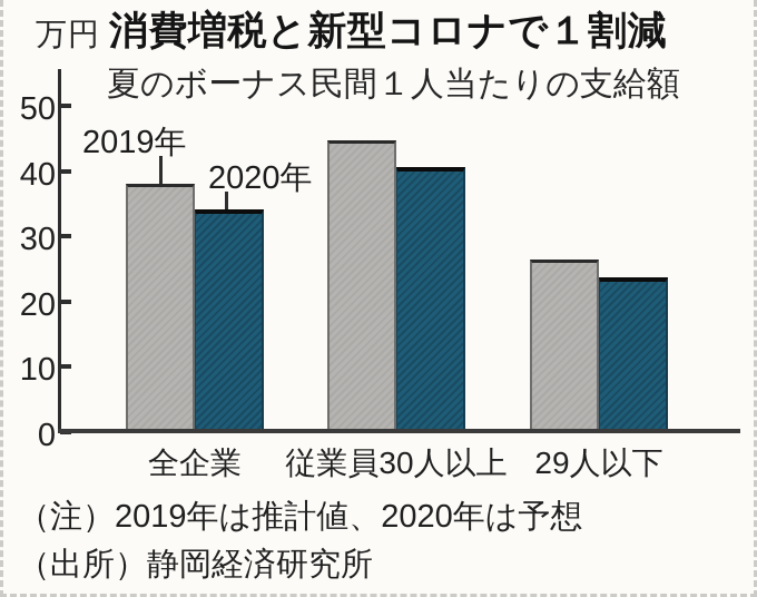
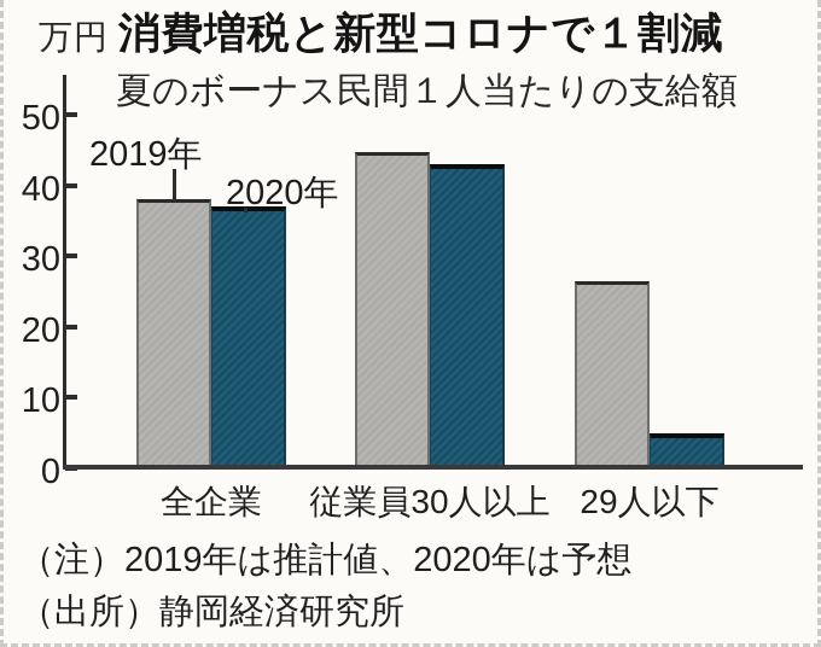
2020年/全企業: 34 -> 37
2020年/従業員30人以上: 41 -> 43
2020年/29人以下: 24 -> 5
